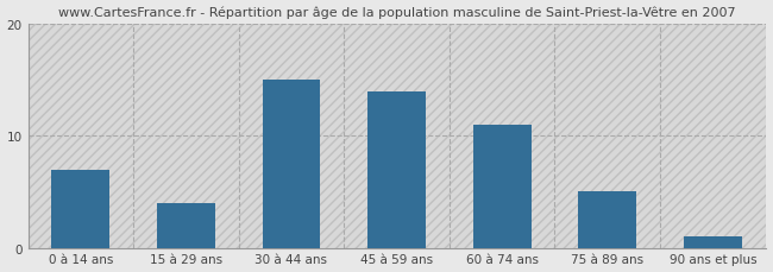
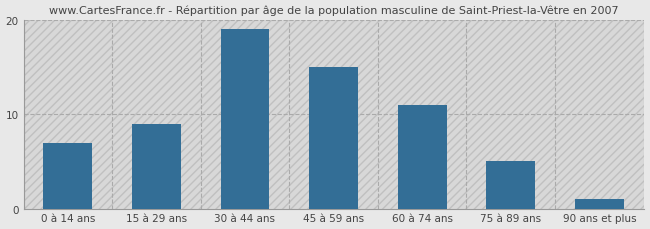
15 à 29 ans: 4 -> 9
30 à 44 ans: 15 -> 19
45 à 59 ans: 14 -> 15
